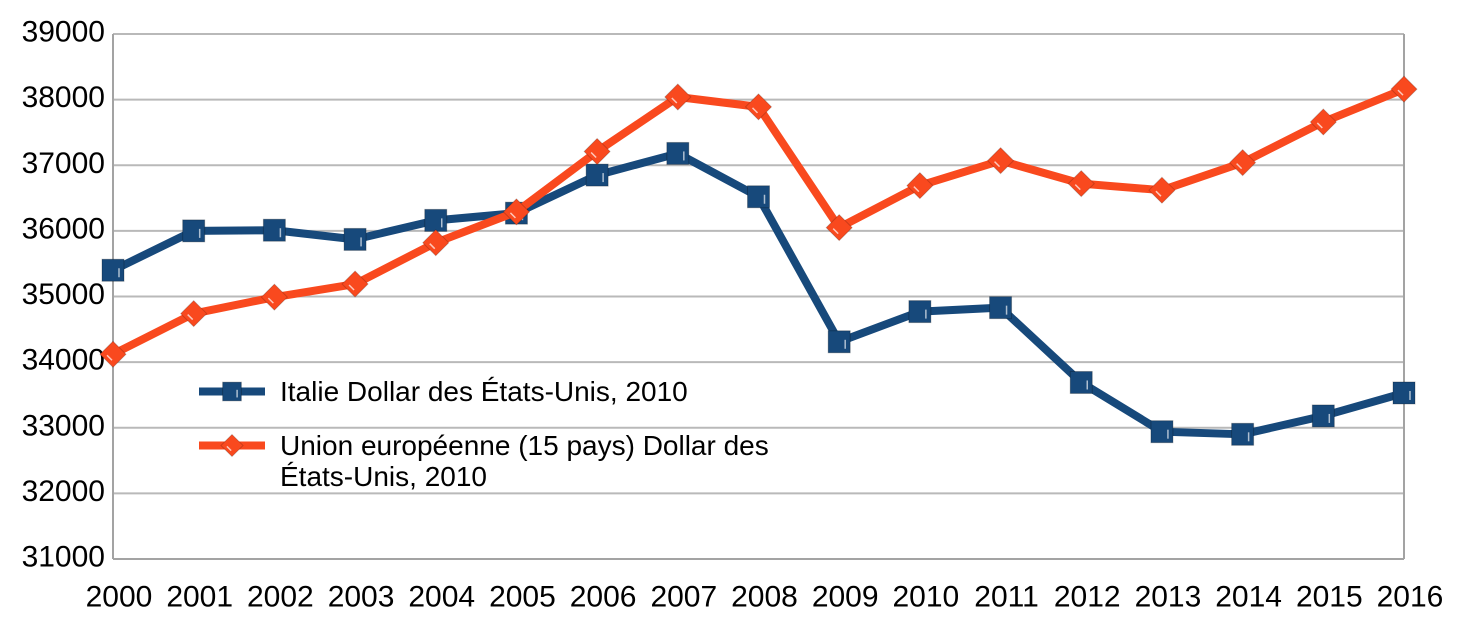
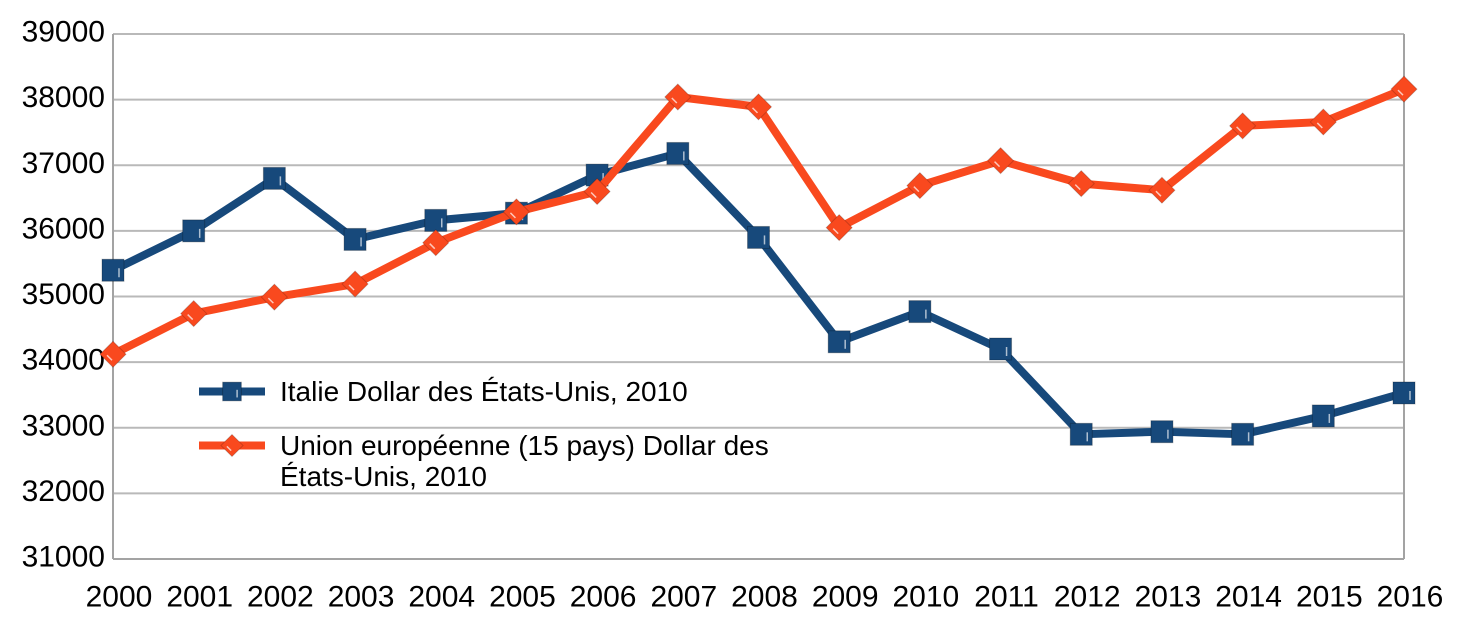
Italie Dollar des États-Unis, 2010/2002: 36000 -> 36800
Union européenne (15 pays) Dollar des États-Unis, 2010/2006: 37200 -> 36600
Italie Dollar des États-Unis, 2010/2008: 36500 -> 35900
Italie Dollar des États-Unis, 2010/2011: 34800 -> 34200
Italie Dollar des États-Unis, 2010/2012: 33700 -> 32900
Union européenne (15 pays) Dollar des États-Unis, 2010/2014: 37000 -> 37600
